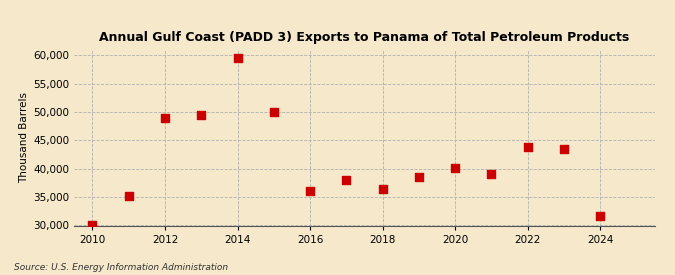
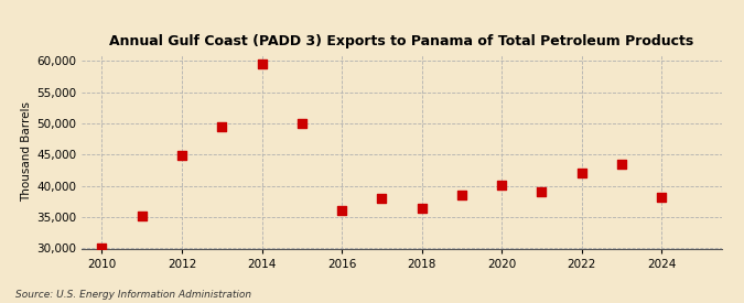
2012: 49,000 -> 44,900
2022: 43,800 -> 42,000
2024: 31,600 -> 38,200
